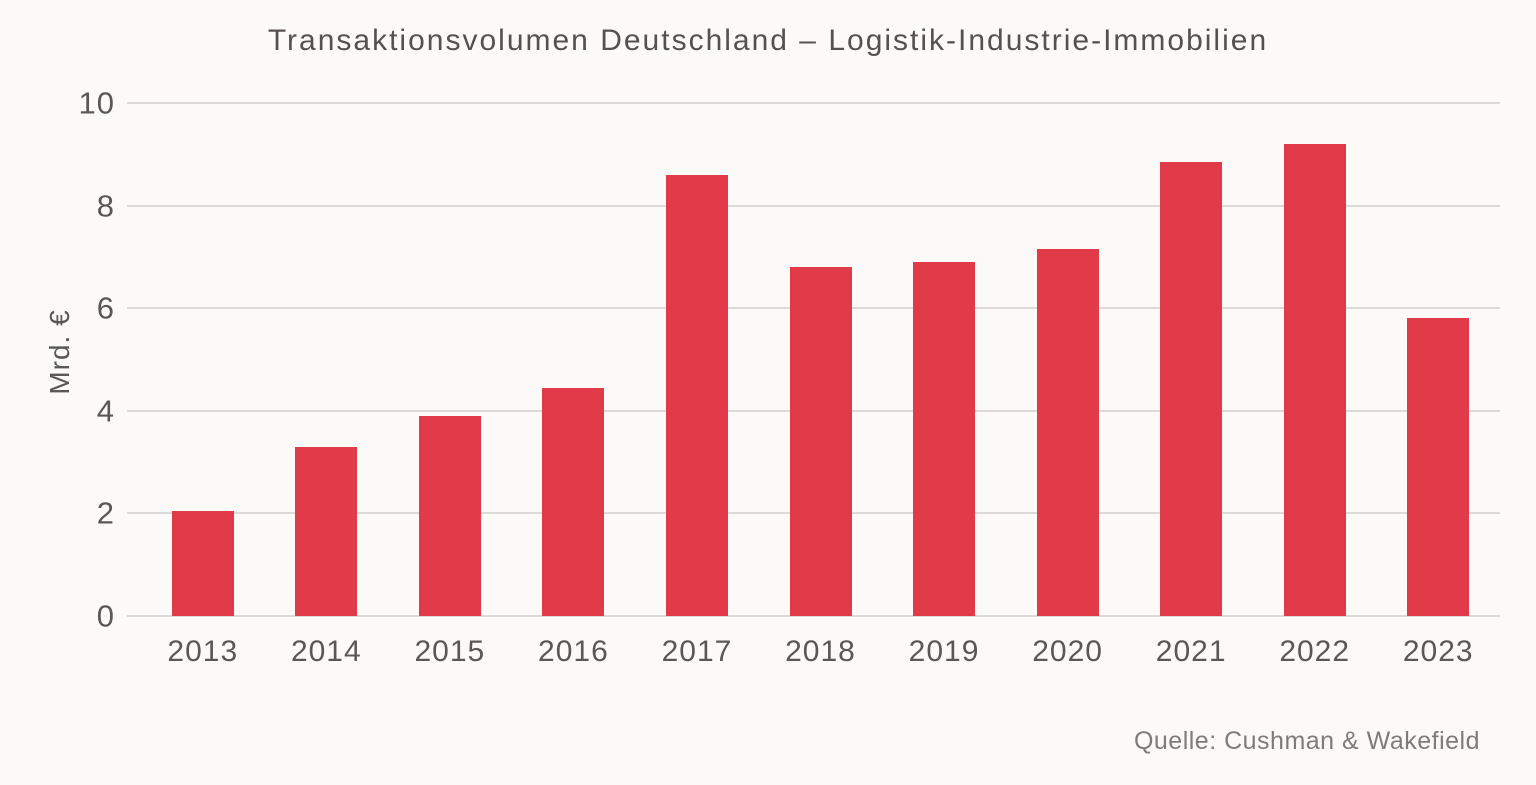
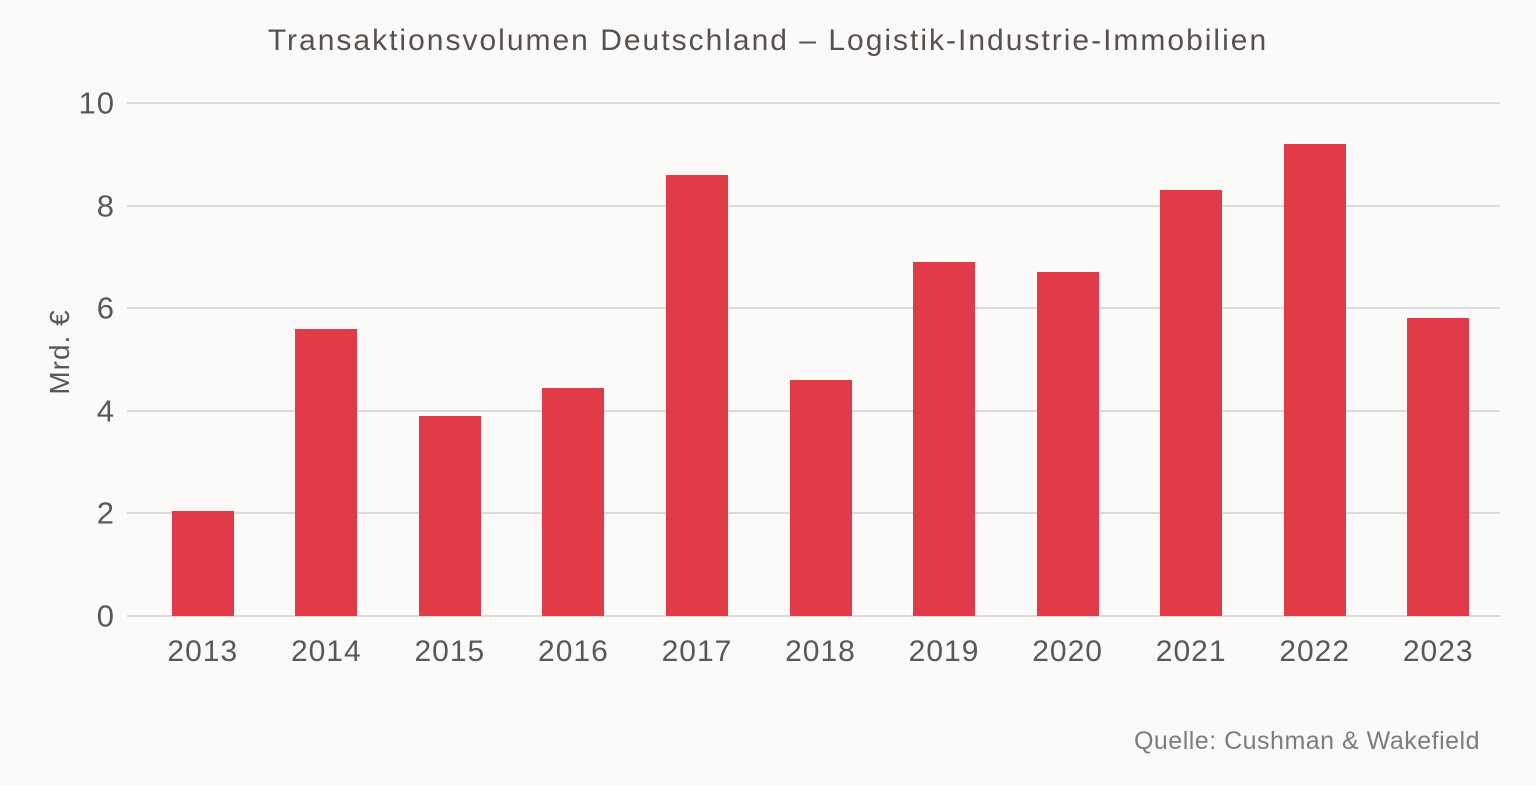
2014: 3.3 -> 5.6
2018: 6.8 -> 4.6
2020: 7.2 -> 6.7
2021: 8.8 -> 8.3
